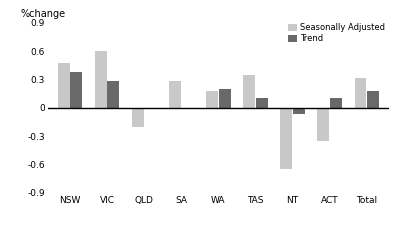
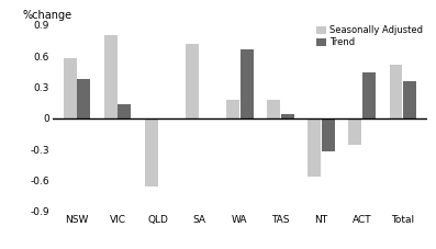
Seasonally Adjusted/NSW: 0.47 -> 0.58
Seasonally Adjusted/VIC: 0.60 -> 0.80
Trend/VIC: 0.28 -> 0.14
Seasonally Adjusted/QLD: -0.20 -> -0.66
Seasonally Adjusted/SA: 0.28 -> 0.72
Trend/WA: 0.20 -> 0.66
Seasonally Adjusted/TAS: 0.35 -> 0.18
Trend/TAS: 0.10 -> 0.04
Seasonally Adjusted/NT: -0.65 -> -0.56
Trend/NT: -0.07 -> -0.32
Seasonally Adjusted/ACT: -0.35 -> -0.26
Trend/ACT: 0.10 -> 0.44
Seasonally Adjusted/Total: 0.32 -> 0.52
Trend/Total: 0.18 -> 0.36
